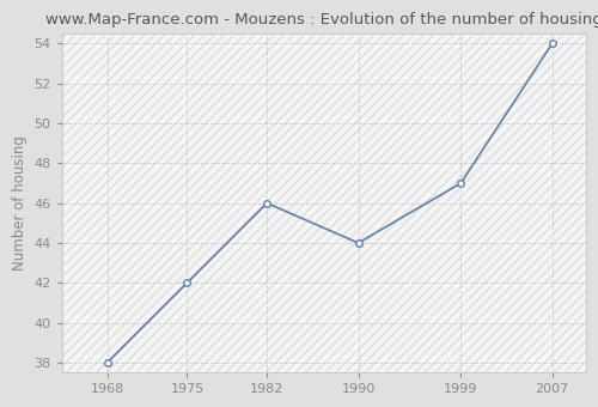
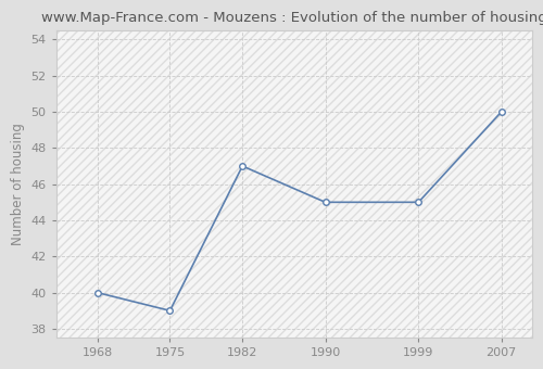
1968: 38 -> 40
1975: 42 -> 39
1982: 46 -> 47
1990: 44 -> 45
1999: 47 -> 45
2007: 54 -> 50
